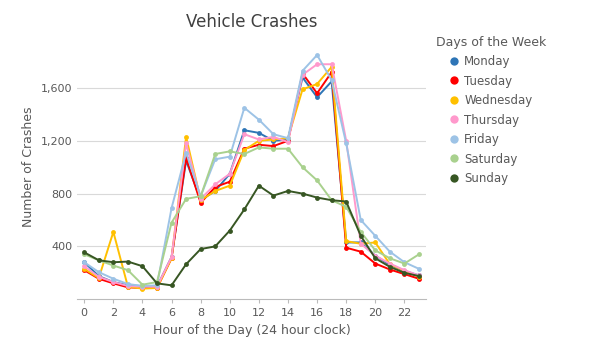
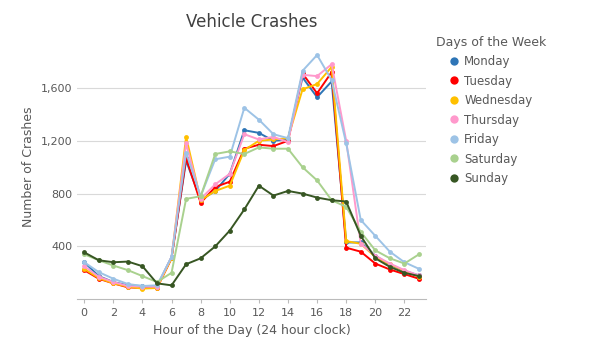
Wednesday/2: 510 -> 120
Saturday/4: 110 -> 180
Friday/6: 690 -> 320
Saturday/6: 580 -> 200
Sunday/8: 380 -> 310
Thursday/16: 1,780 -> 1,690
Wednesday/20: 430 -> 320
